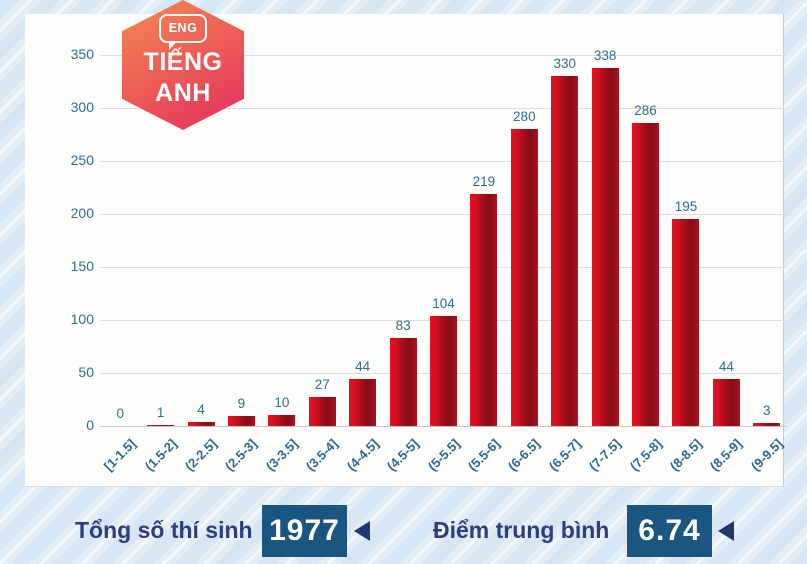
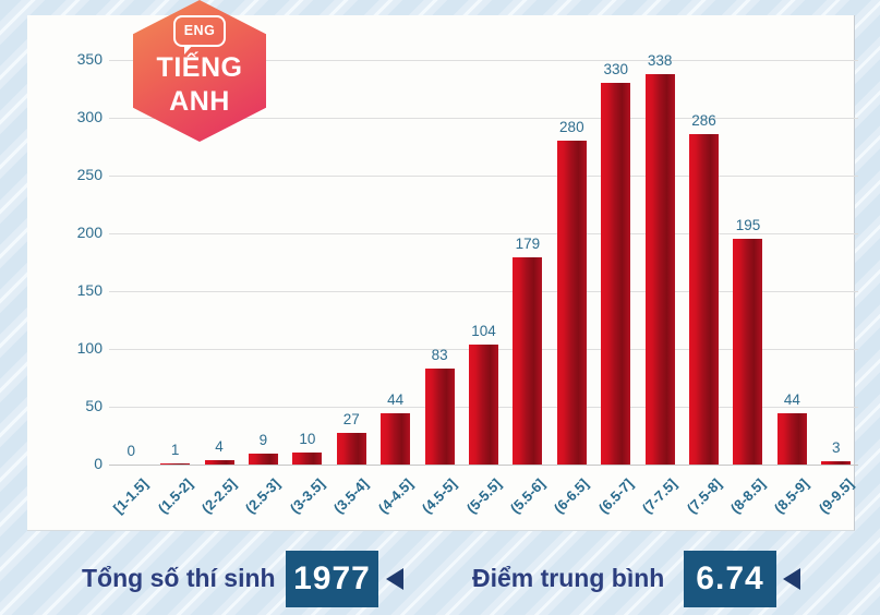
(5.5-6]: 219 -> 179
